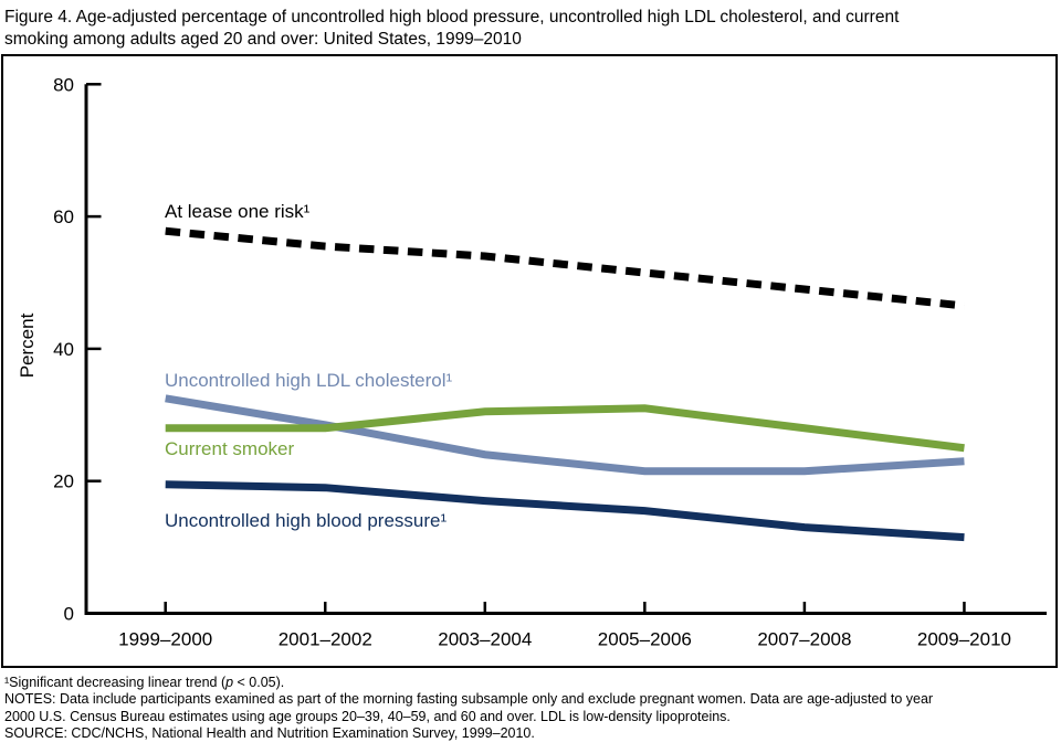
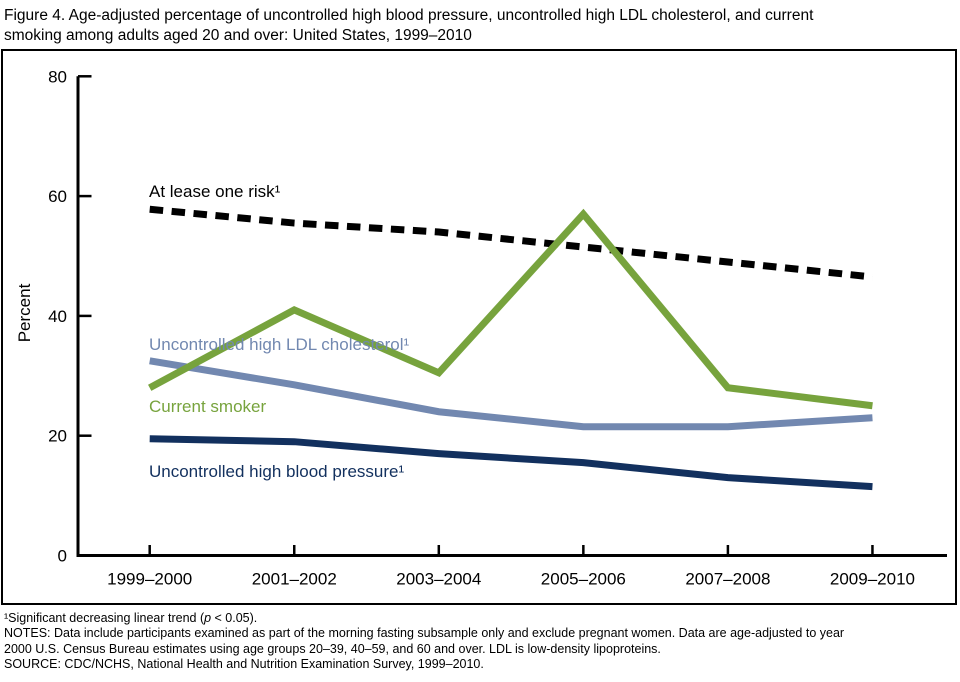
Current smoker/2001–2002: 28 -> 41
Current smoker/2005–2006: 31 -> 57
